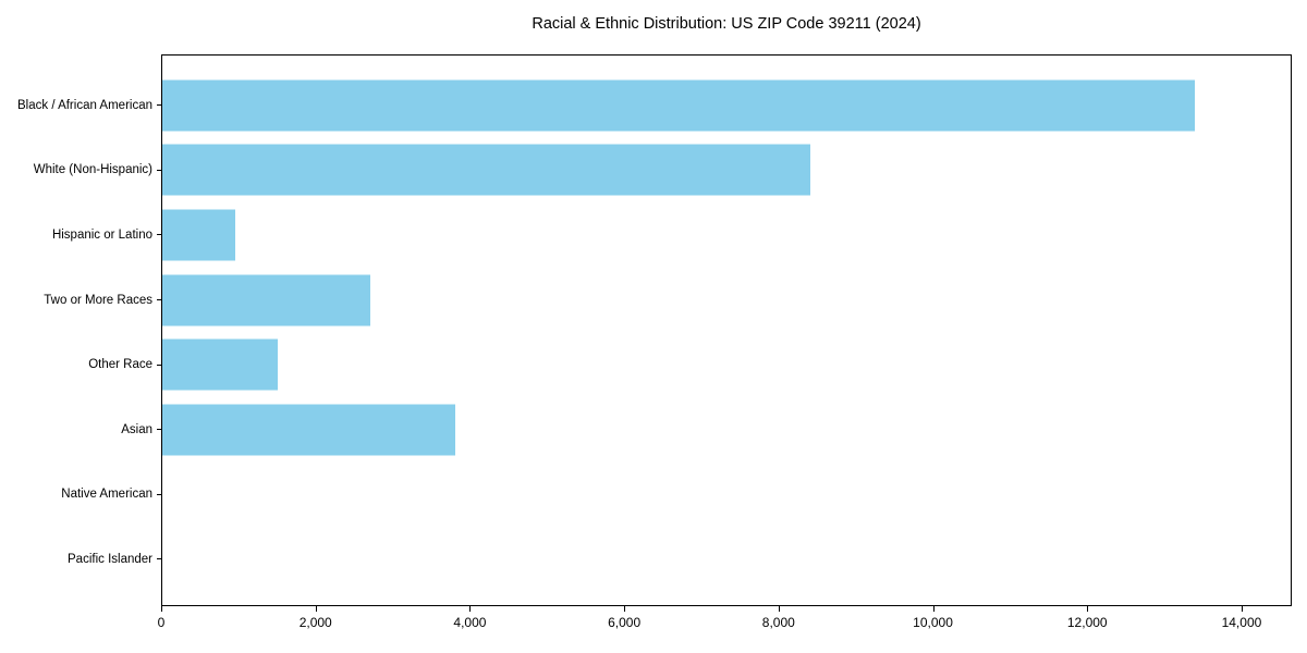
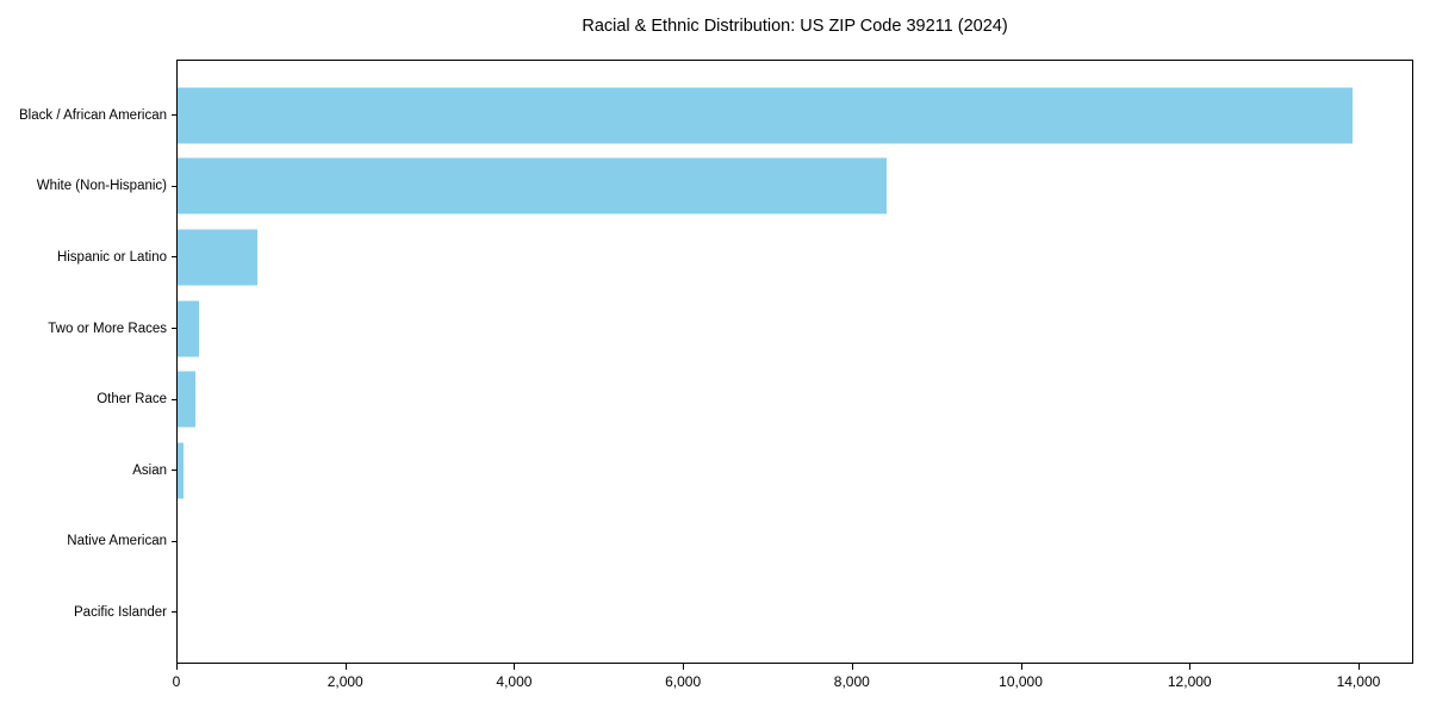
Black / African American: 13400 -> 14000
Two or More Races: 2700 -> 300
Other Race: 1500 -> 200
Asian: 3800 -> 100
